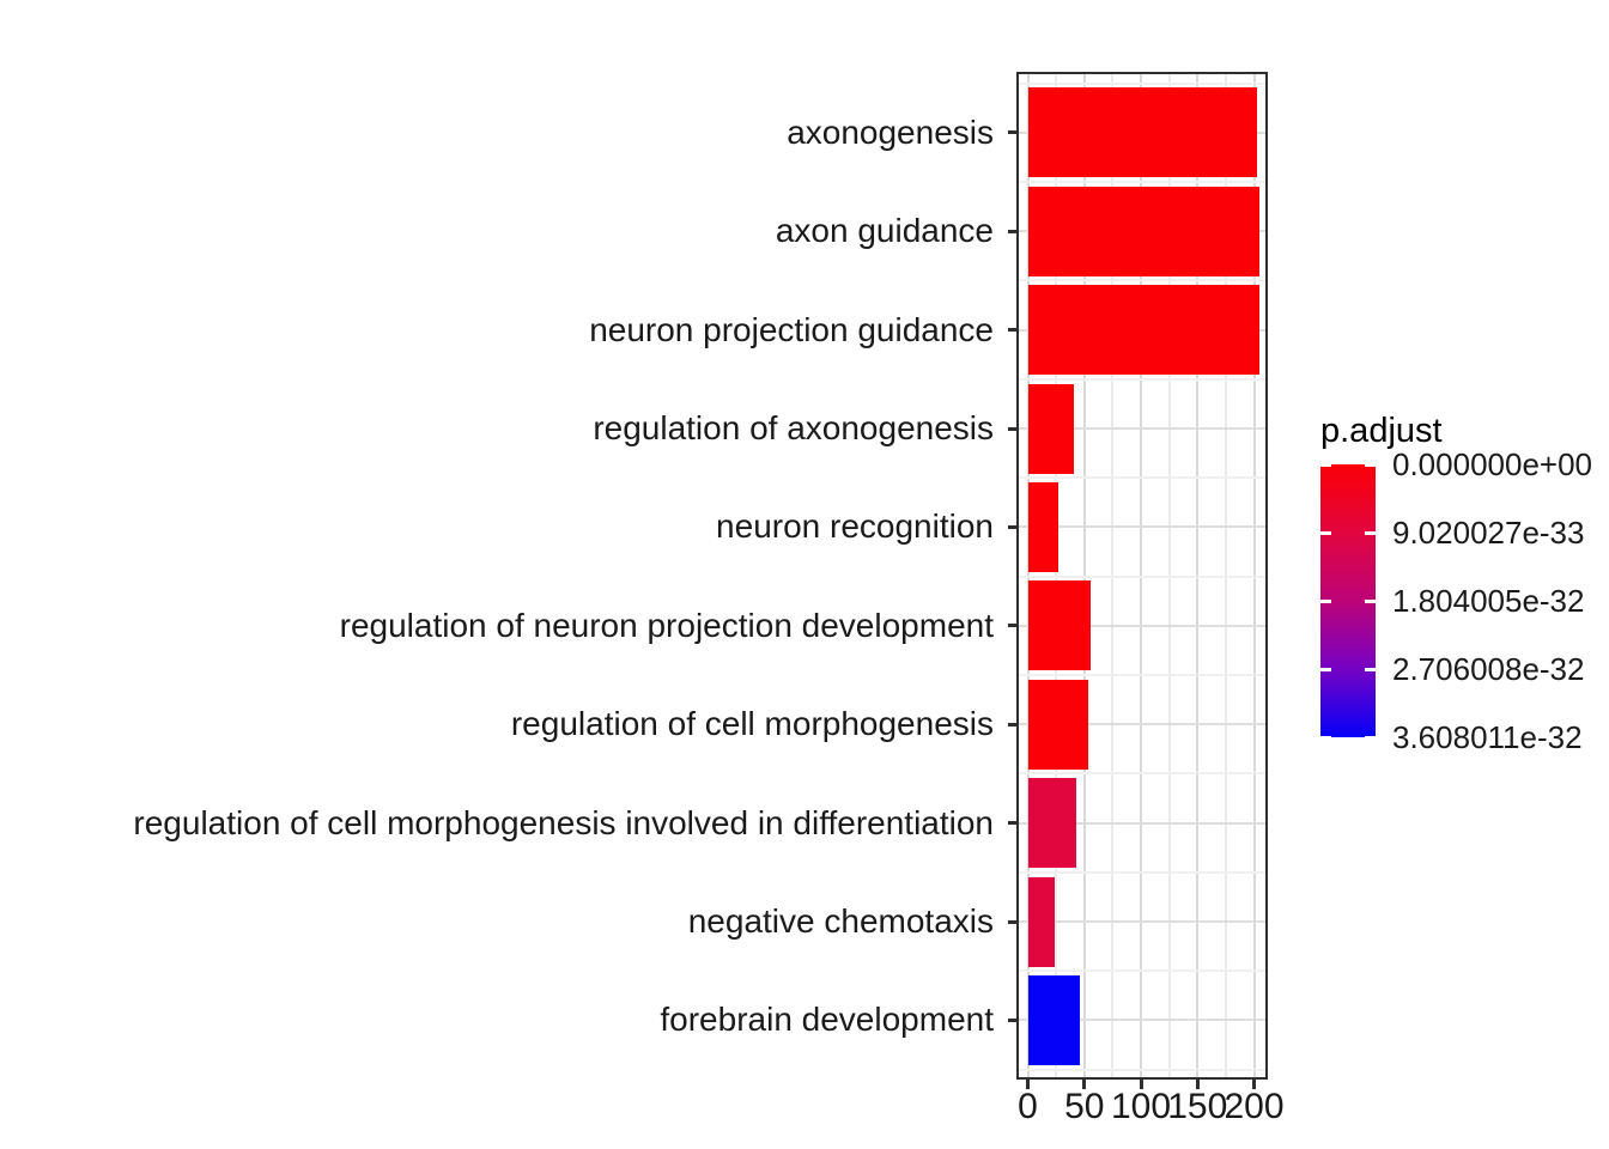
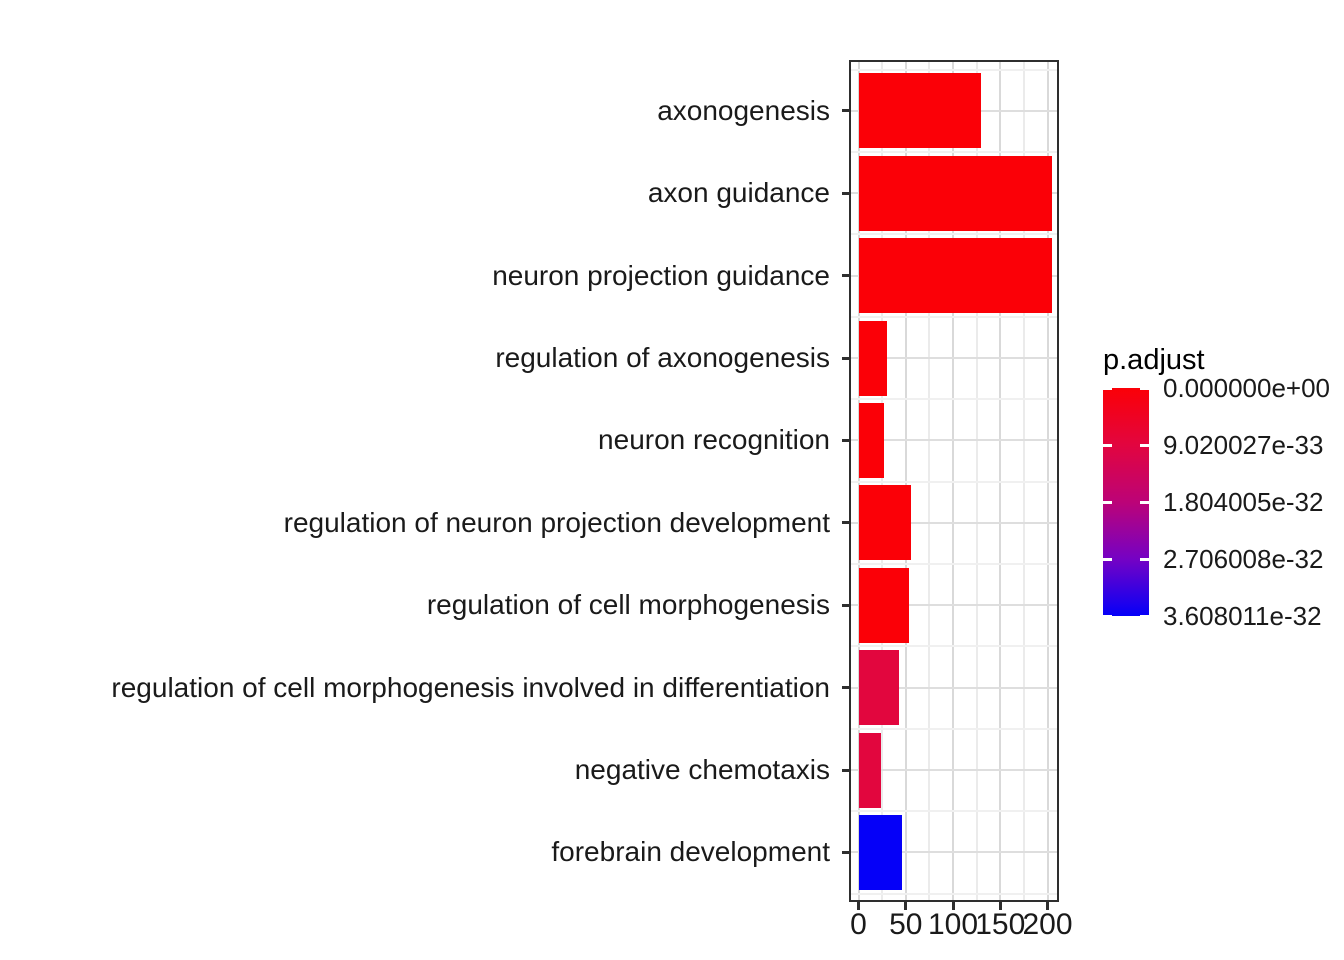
axonogenesis: 200 -> 130
regulation of axonogenesis: 40 -> 30
